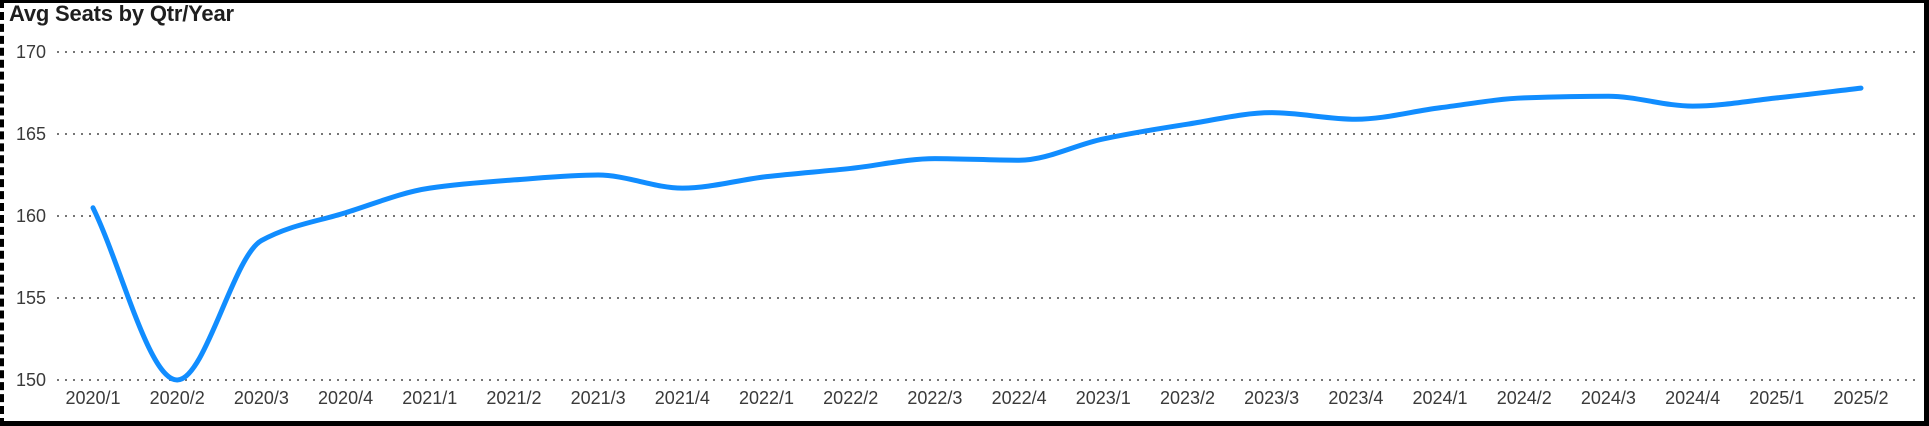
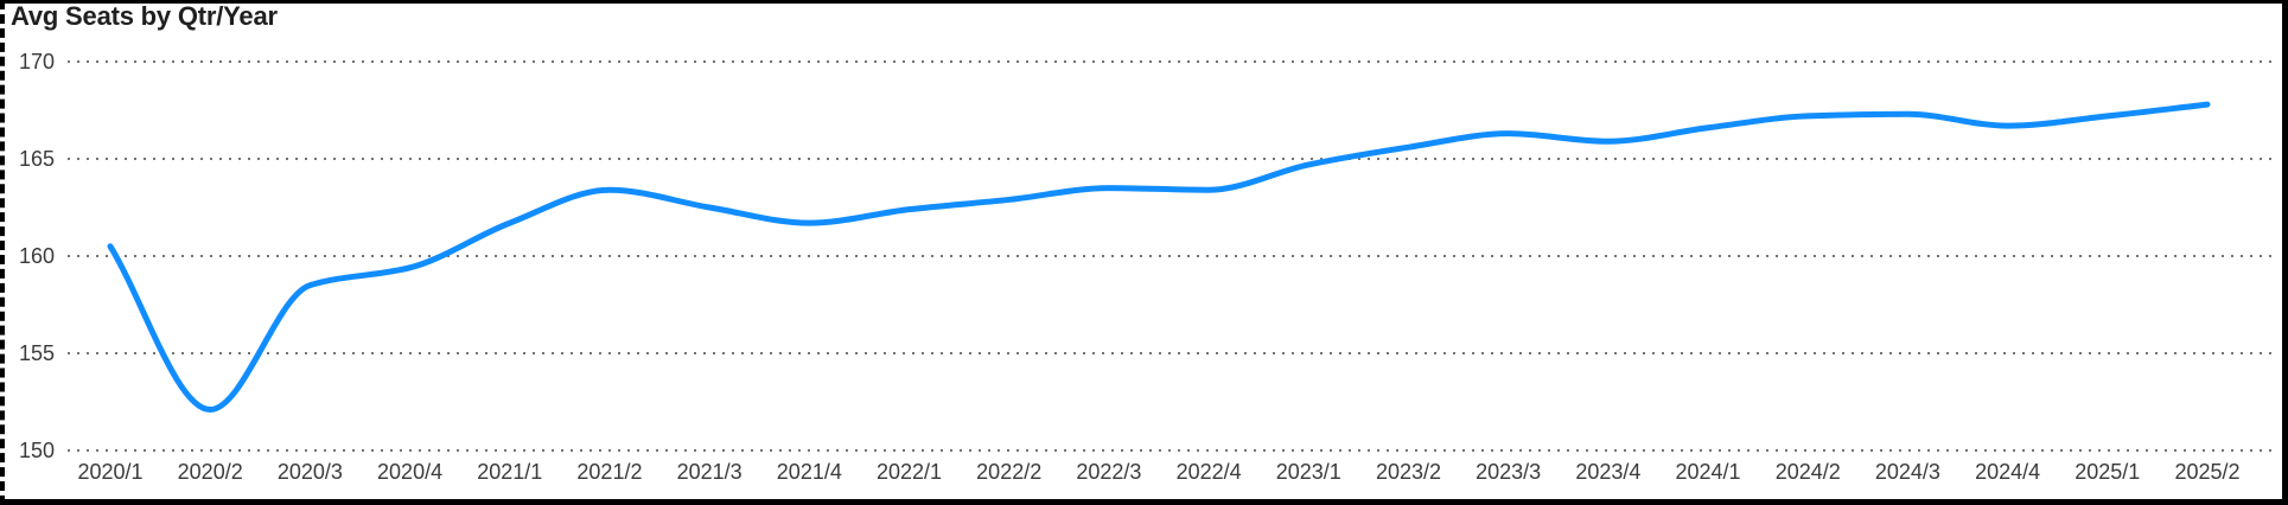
2020/2: 150.0 -> 152.1
2020/4: 160.2 -> 159.4
2021/2: 162.2 -> 163.4
